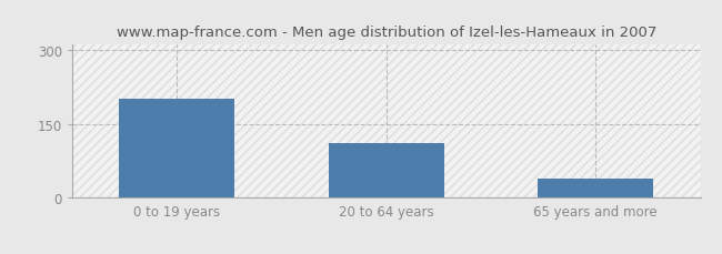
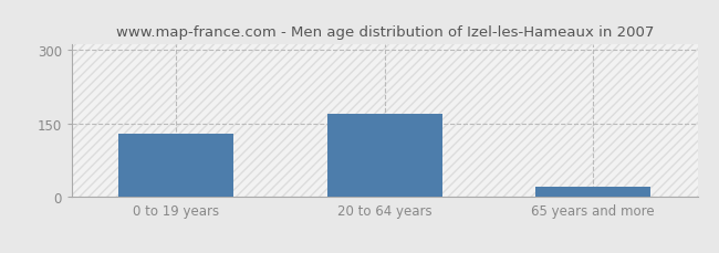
0 to 19 years: 200 -> 130
20 to 64 years: 110 -> 170
65 years and more: 40 -> 20
